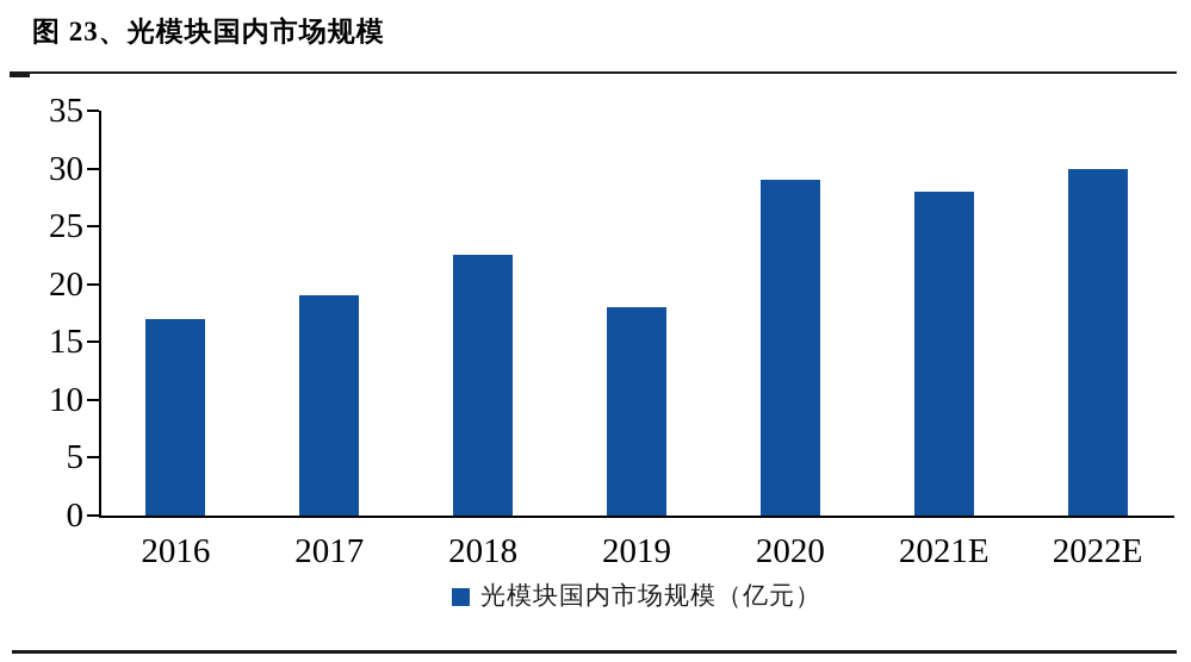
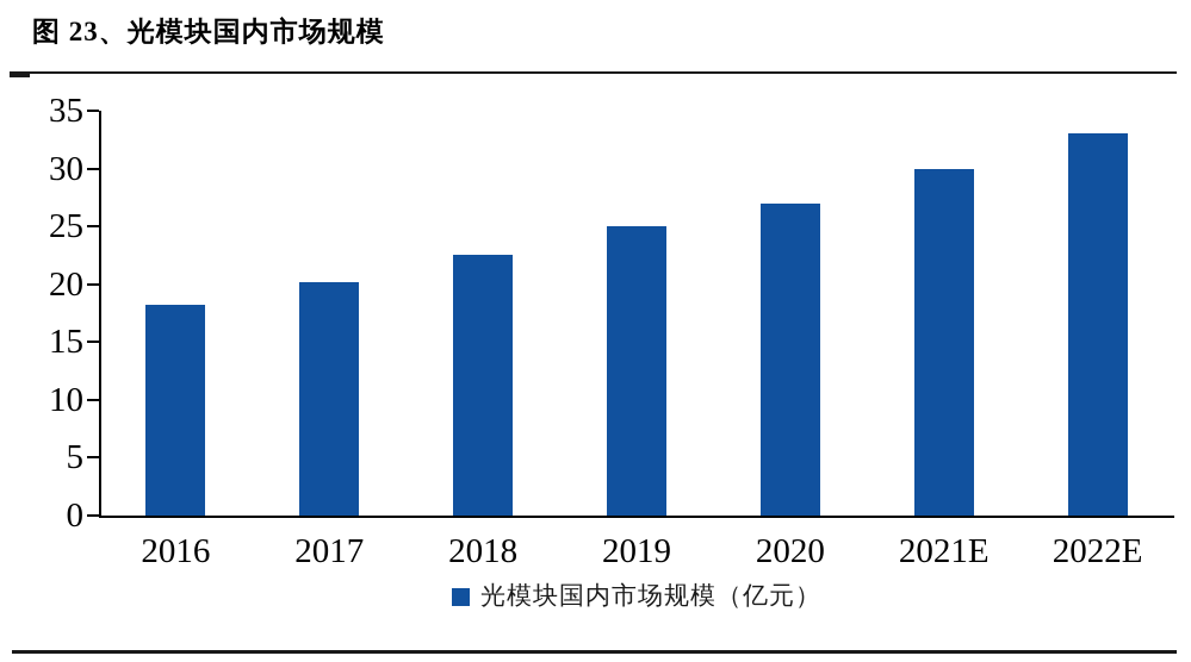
2016: 17 -> 18
2017: 19 -> 20
2019: 18 -> 25
2020: 29 -> 27
2021E: 28 -> 30
2022E: 30 -> 33
